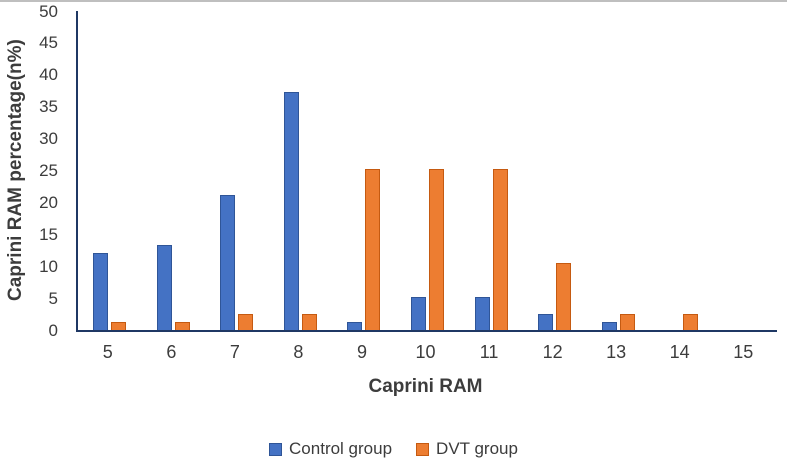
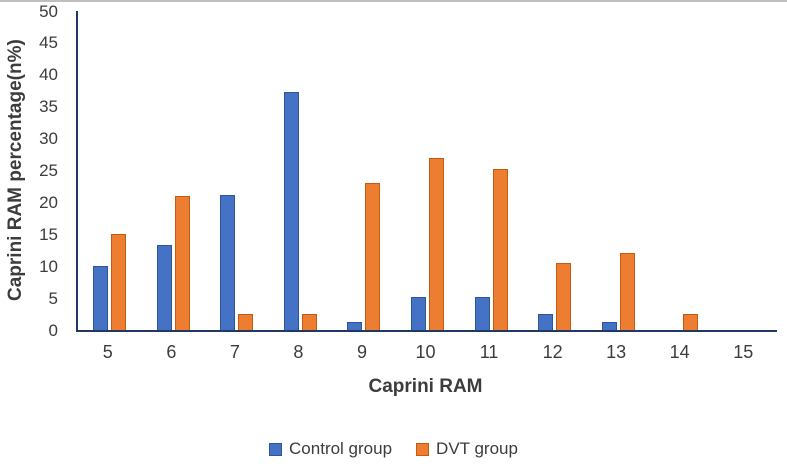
Control group/5: 12 -> 10
DVT group/5: 1 -> 15
DVT group/6: 1 -> 21
DVT group/9: 25 -> 23
DVT group/10: 25 -> 27
DVT group/13: 2 -> 12
